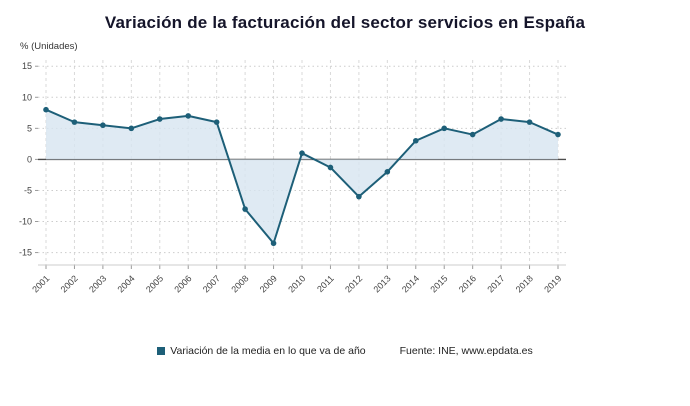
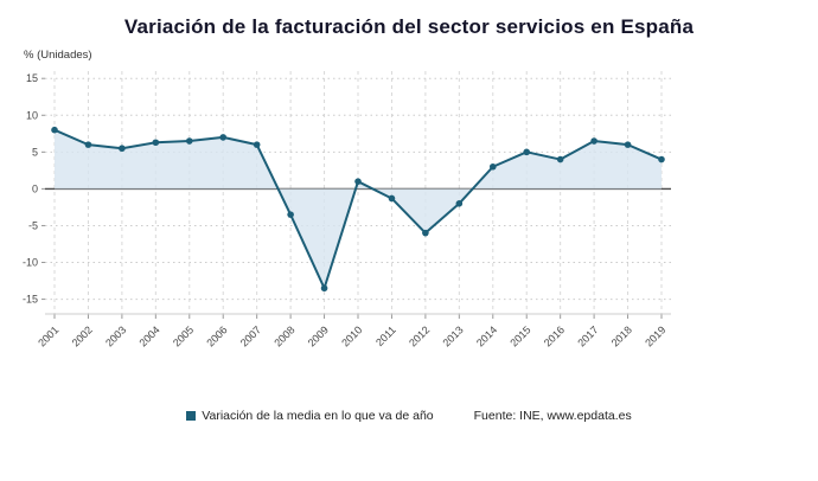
2004: 5 -> 6
2008: -8 -> -4
